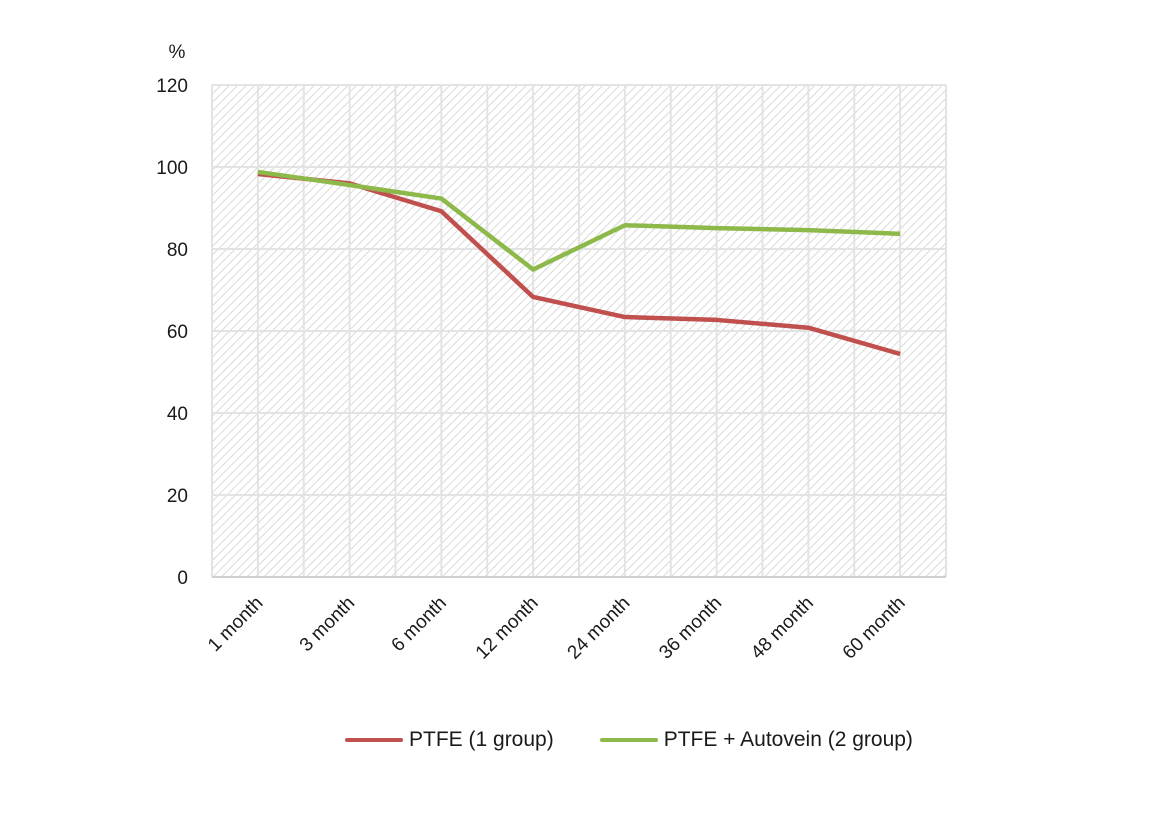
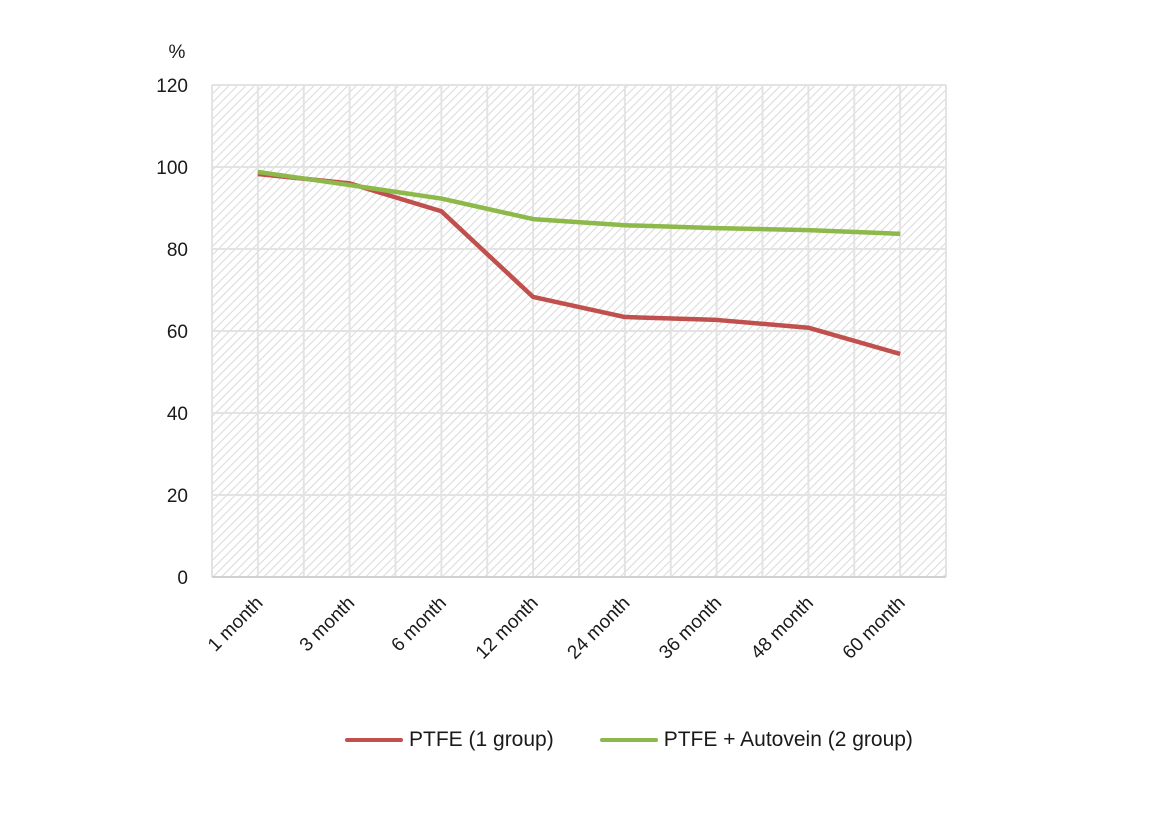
PTFE + Autovein (2 group)/12 month: 75 -> 87
